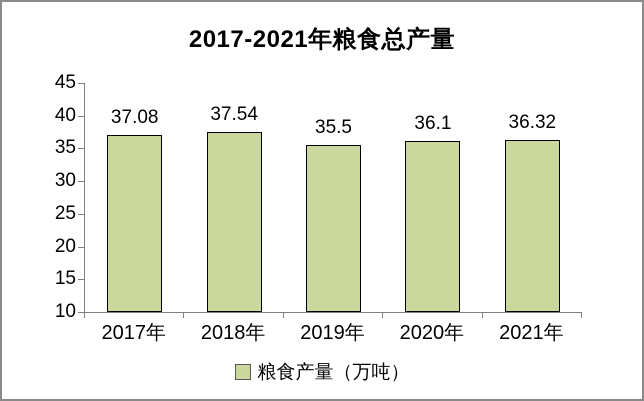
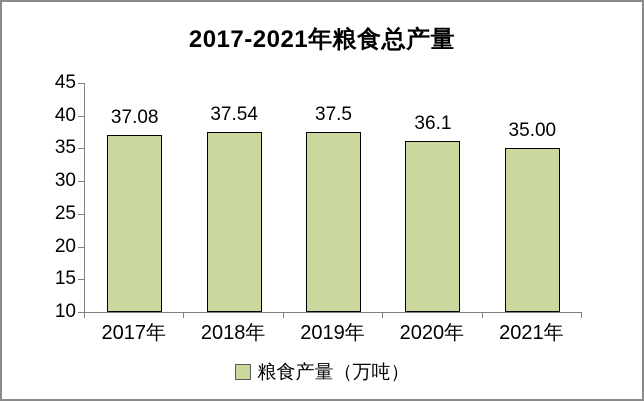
2019年: 35.5 -> 37.5
2021年: 36.32 -> 35.00
